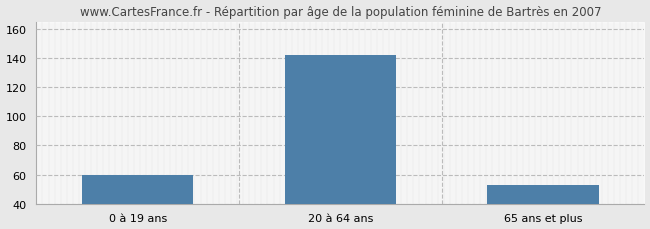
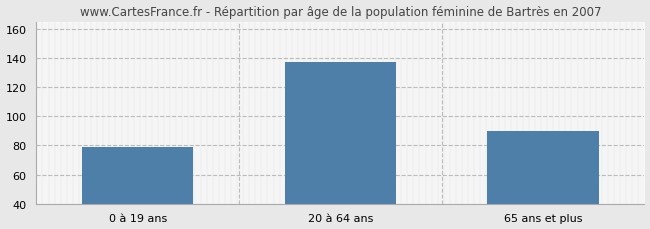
0 à 19 ans: 60 -> 79
20 à 64 ans: 142 -> 137
65 ans et plus: 53 -> 90
